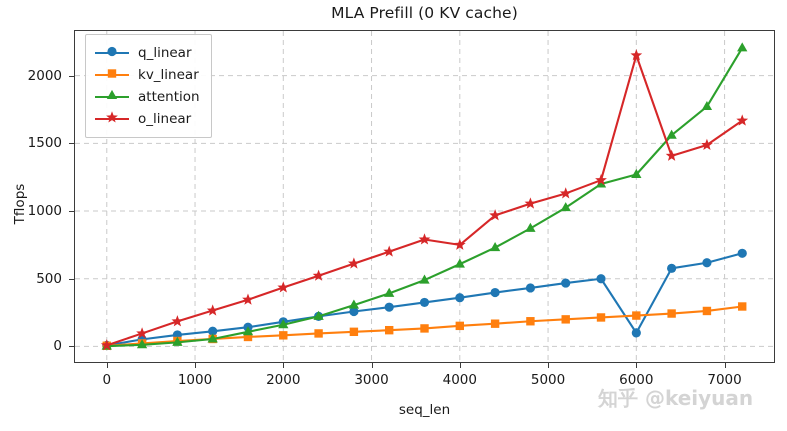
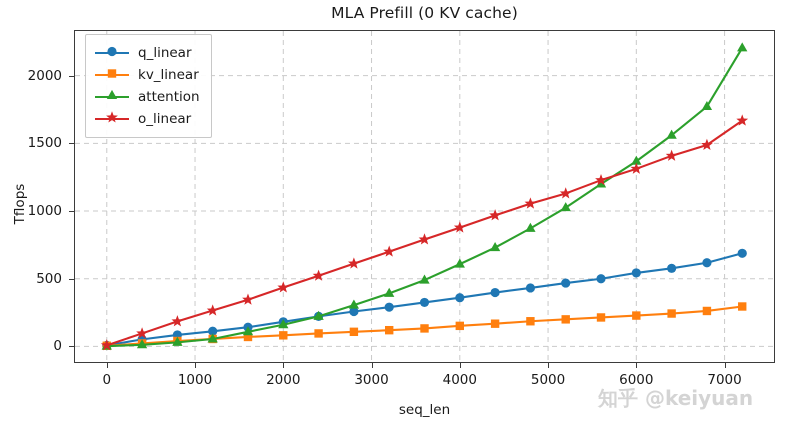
o_linear/4000: 750 -> 880
q_linear/6000: 100 -> 540
attention/6000: 1270 -> 1370
o_linear/6000: 2150 -> 1310
